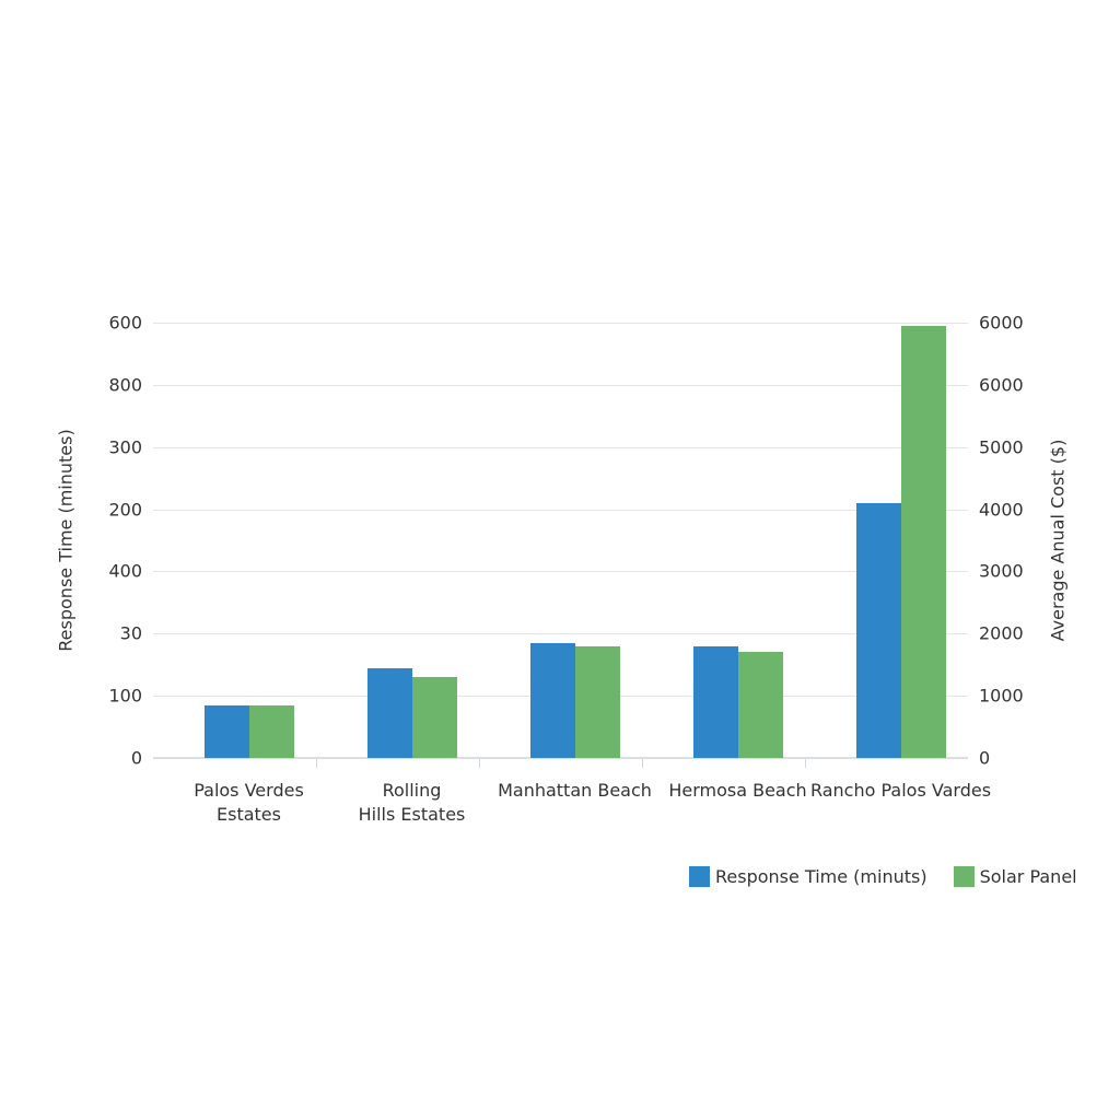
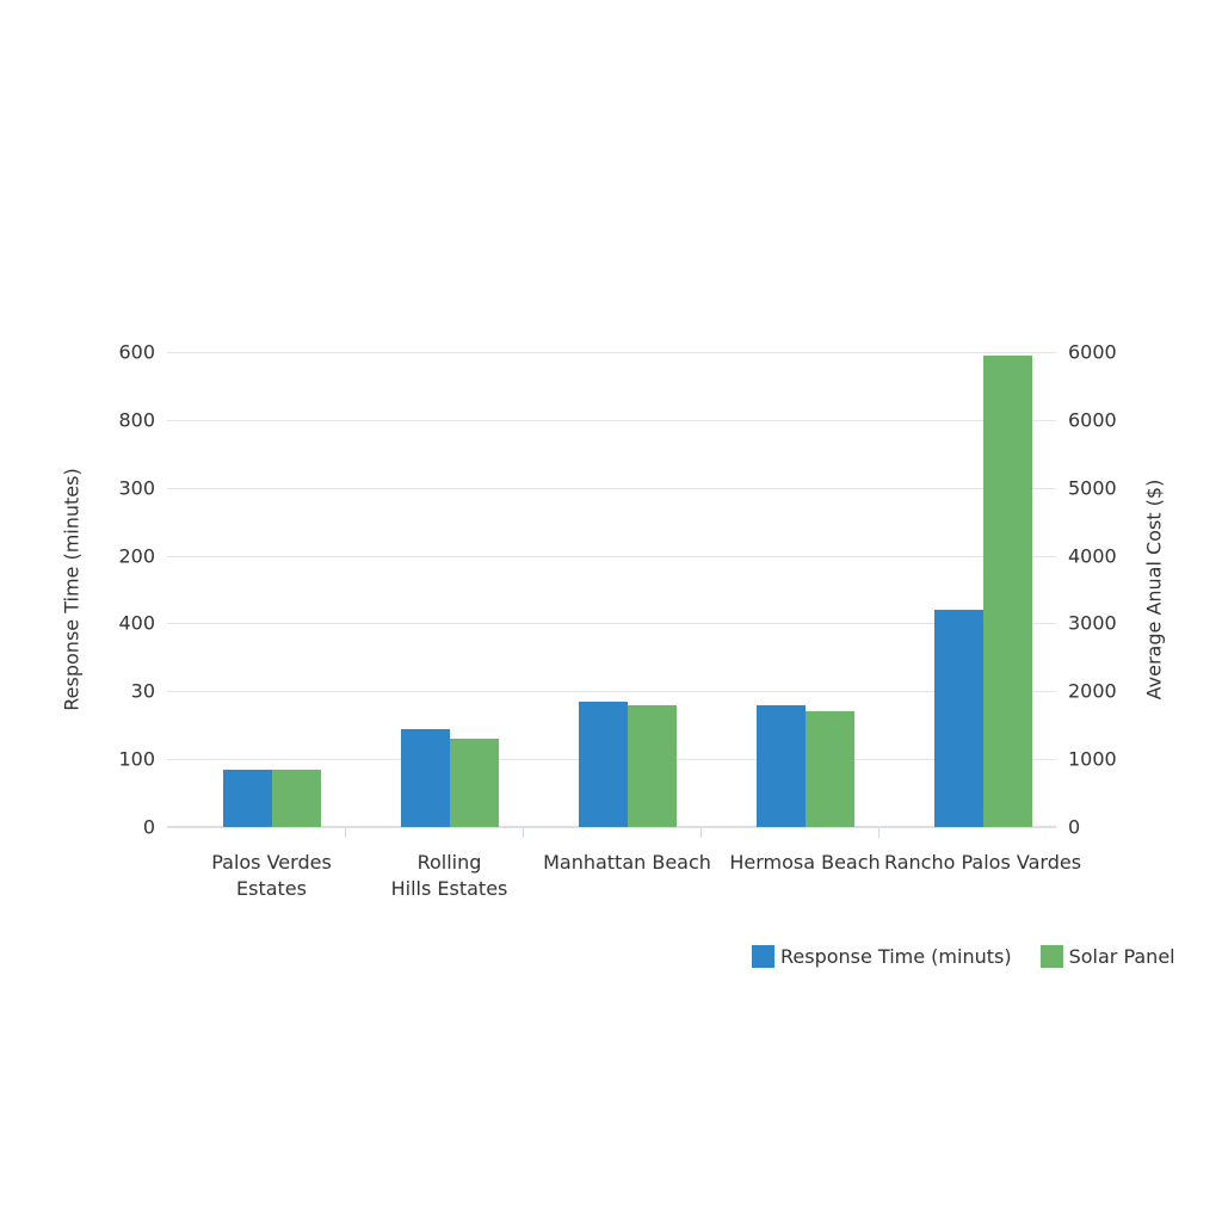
Response Time (minuts)/Rancho Palos Vardes: 4100 -> 3200
